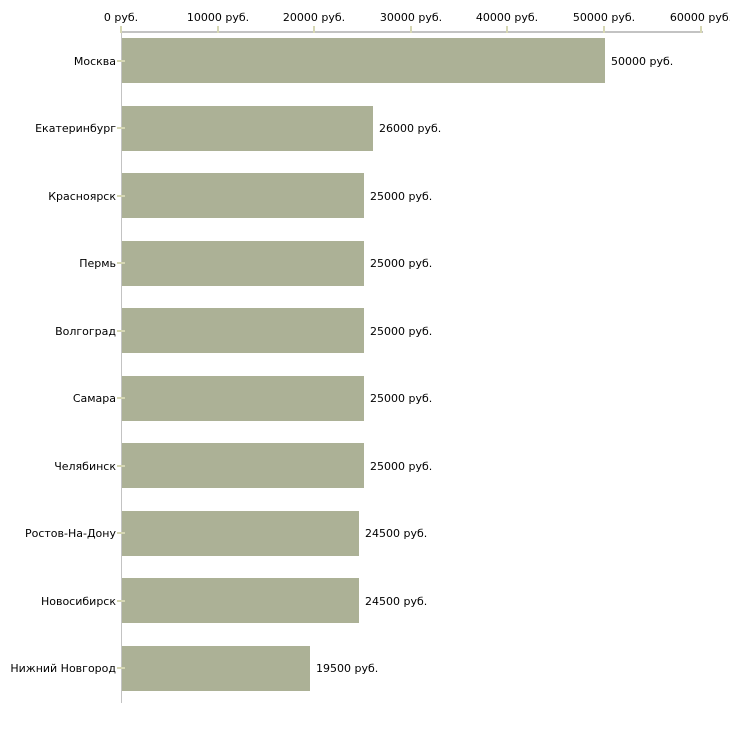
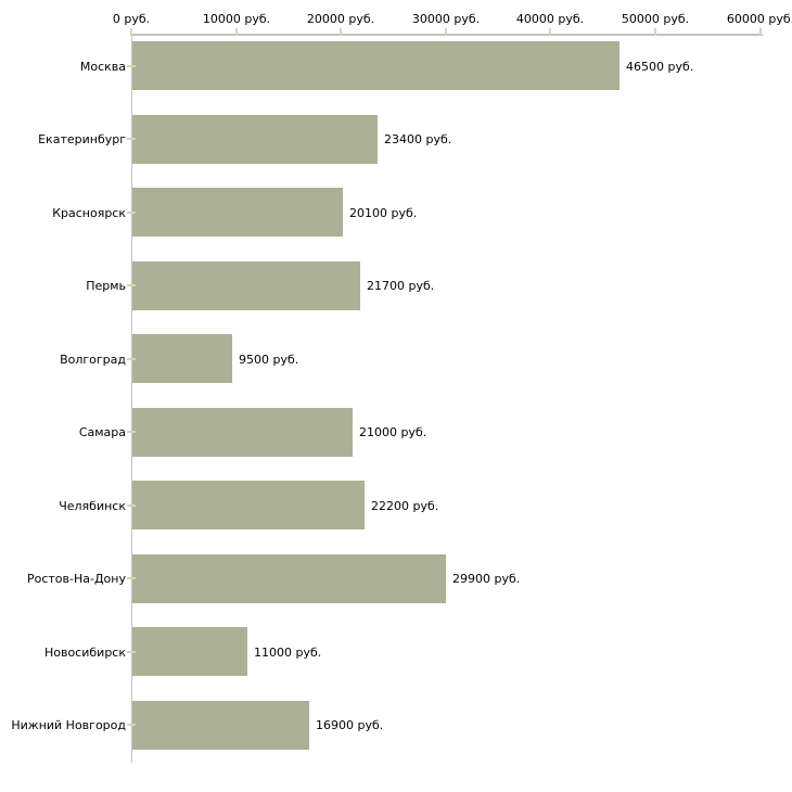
Москва: 50000 -> 46500
Екатеринбург: 26000 -> 23400
Красноярск: 25000 -> 20100
Пермь: 25000 -> 21700
Волгоград: 25000 -> 9500
Самара: 25000 -> 21000
Челябинск: 25000 -> 22200
Ростов-На-Дону: 24500 -> 29900
Новосибирск: 24500 -> 11000
Нижний Новгород: 19500 -> 16900
